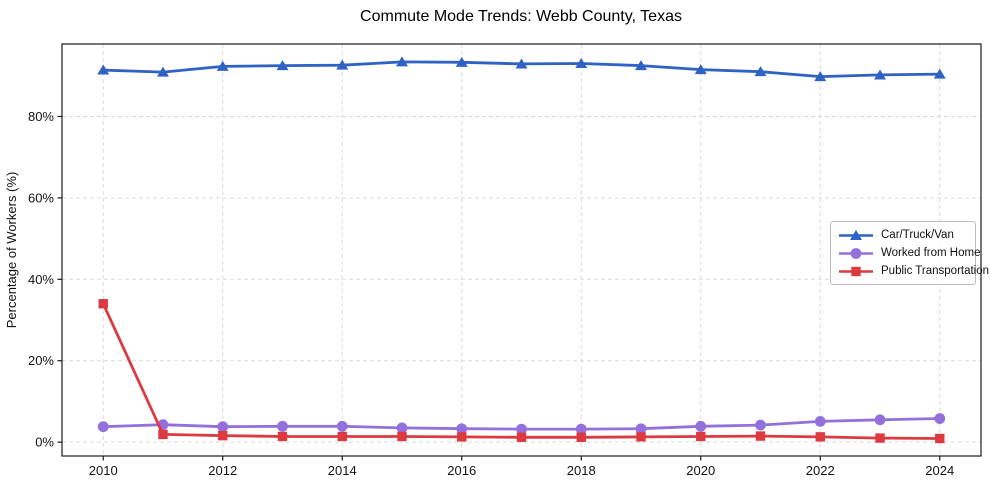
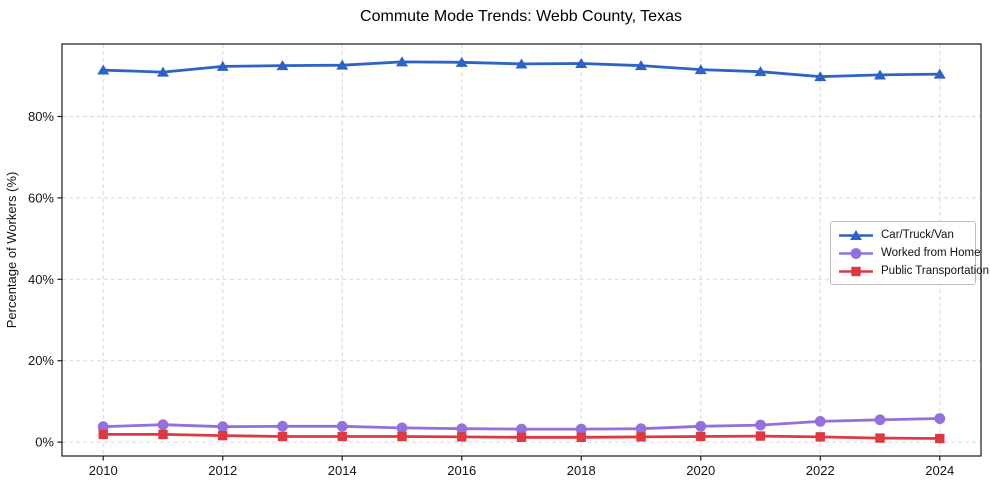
Public Transportation/2010: 34% -> 2%
